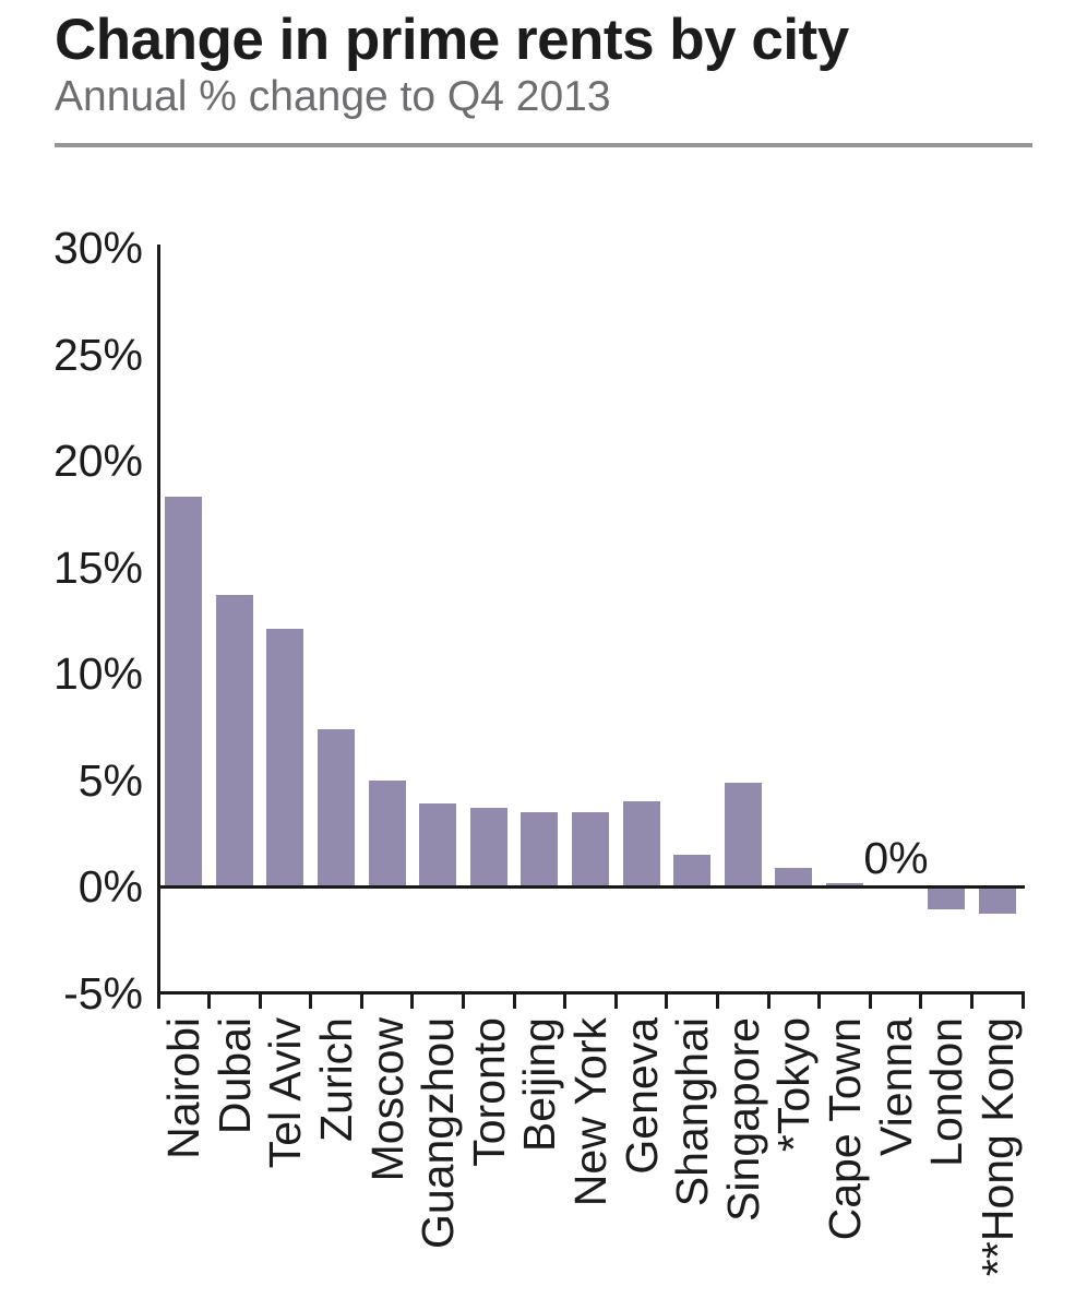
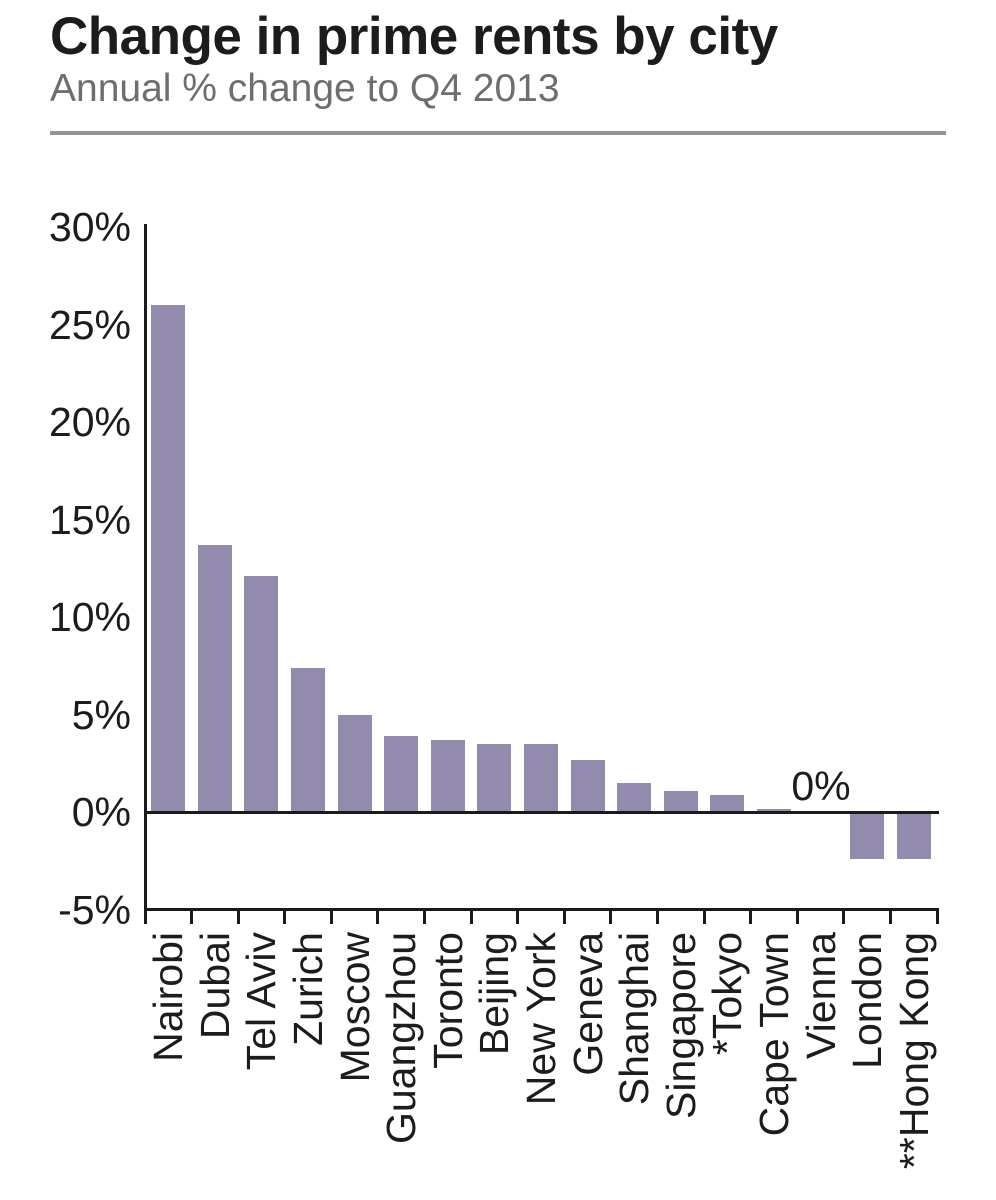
Nairobi: 18.3% -> 26.0%
Geneva: 4.0% -> 2.7%
Singapore: 4.9% -> 1.1%
London: -1.1% -> -2.4%
**Hong Kong: -1.3% -> -2.4%
